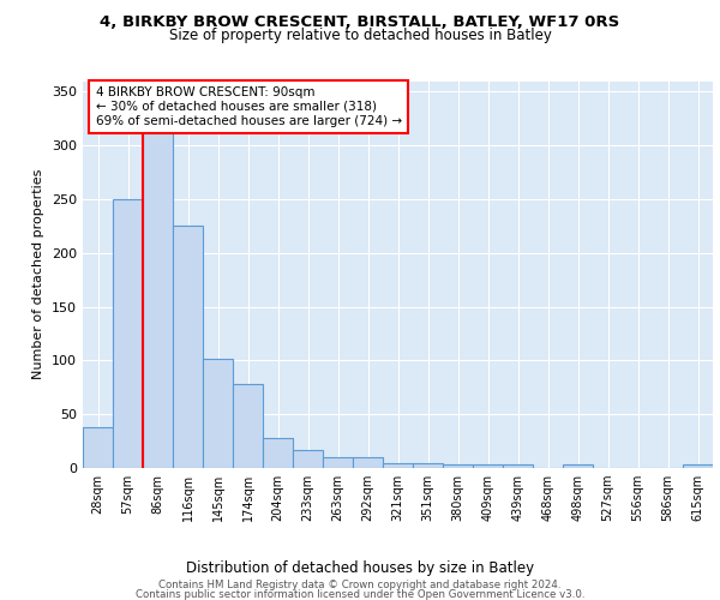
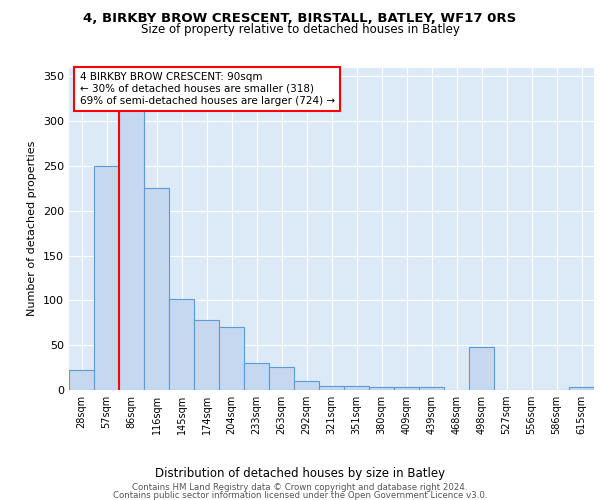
28sqm: 38 -> 22
204sqm: 28 -> 70
233sqm: 17 -> 30
263sqm: 10 -> 26
498sqm: 3 -> 48
